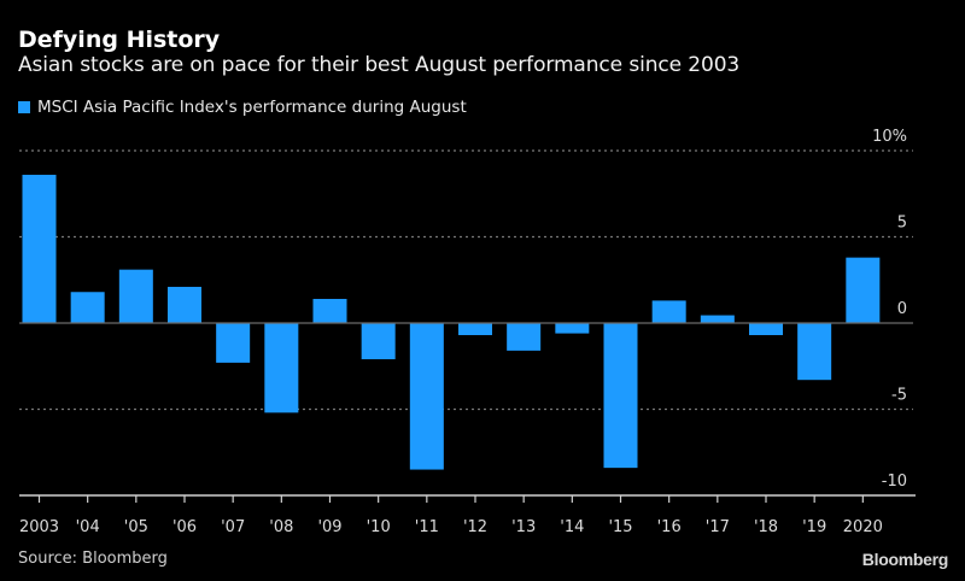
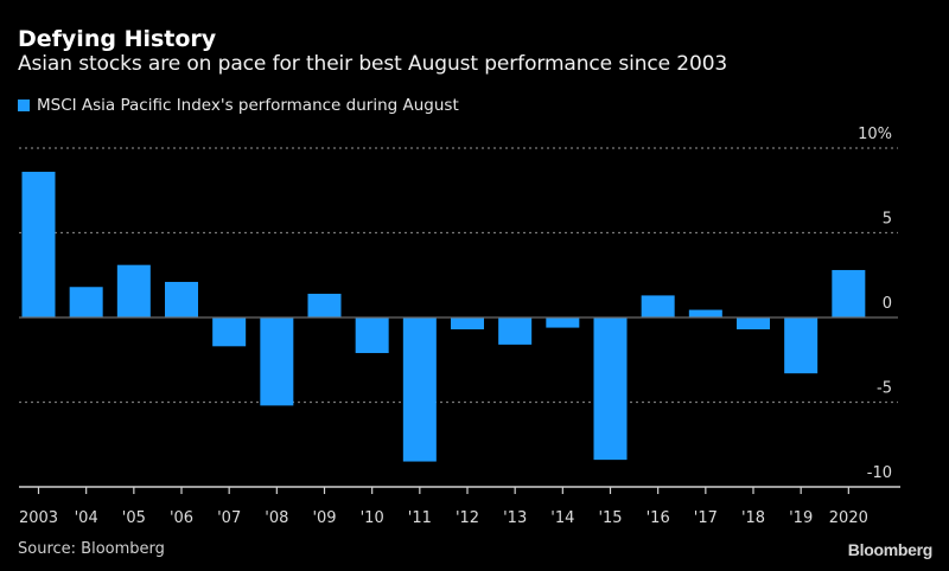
'07: -2.3% -> -1.7%
2020: 3.8% -> 2.8%
